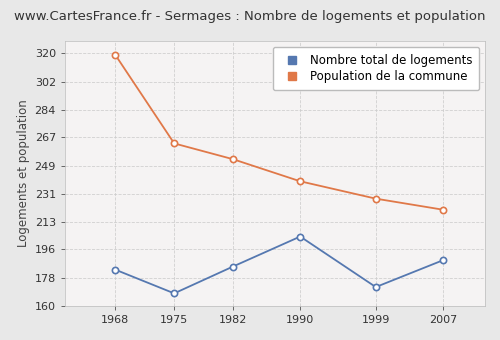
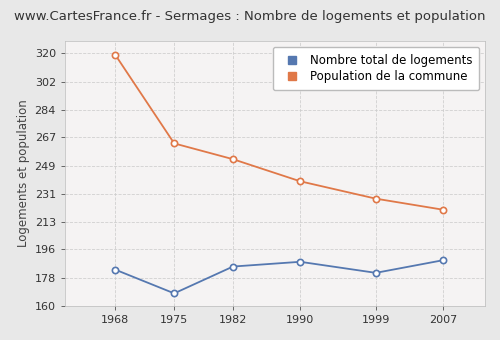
Nombre total de logements/1990: 204 -> 188
Nombre total de logements/1999: 172 -> 181
